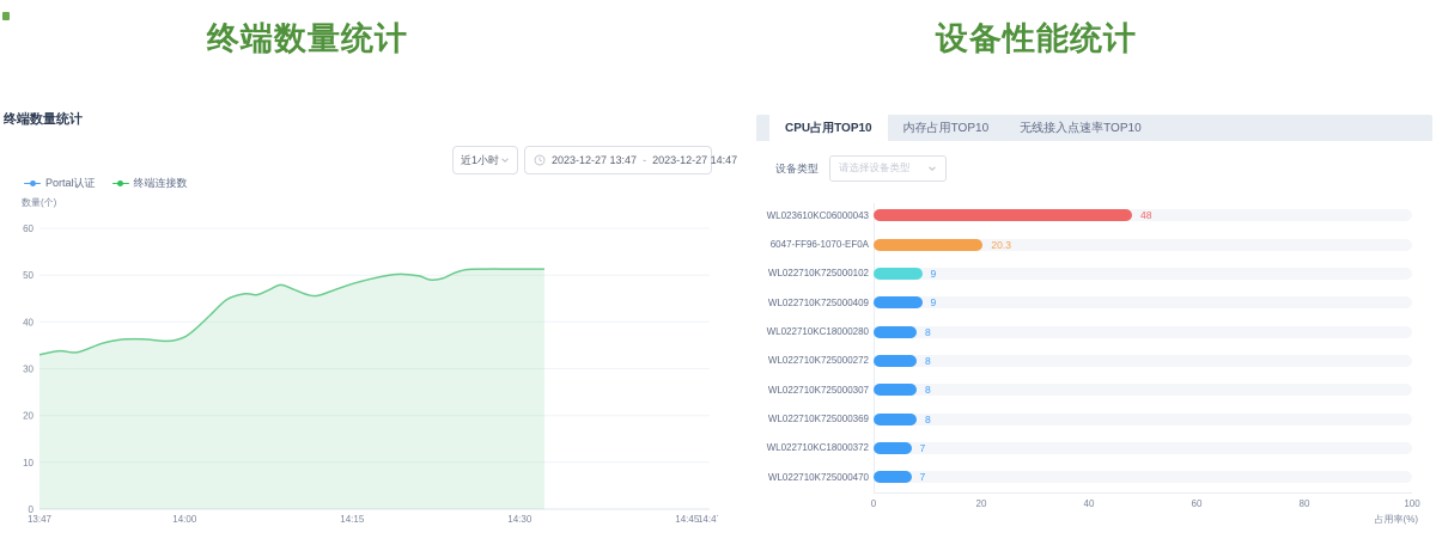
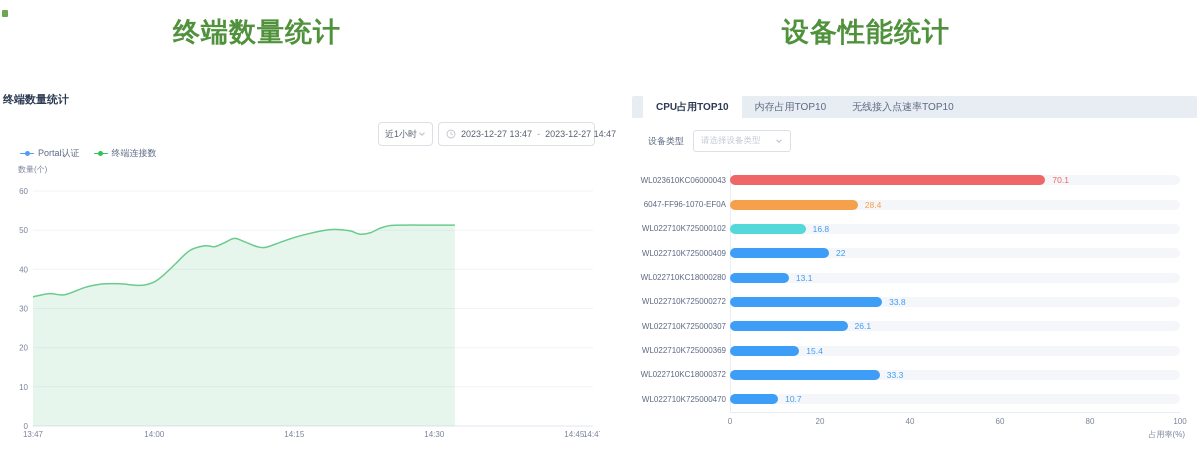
CPU占用TOP10/WL023610KC06000043: 48 -> 70.1
CPU占用TOP10/6047-FF96-1070-EF0A: 20.3 -> 28.4
CPU占用TOP10/WL022710K725000102: 9 -> 16.8
CPU占用TOP10/WL022710K725000409: 9 -> 22
CPU占用TOP10/WL022710KC18000280: 8 -> 13.1
CPU占用TOP10/WL022710K725000272: 8 -> 33.8
CPU占用TOP10/WL022710K725000307: 8 -> 26.1
CPU占用TOP10/WL022710K725000369: 8 -> 15.4
CPU占用TOP10/WL022710KC18000372: 7 -> 33.3
CPU占用TOP10/WL022710K725000470: 7 -> 10.7
